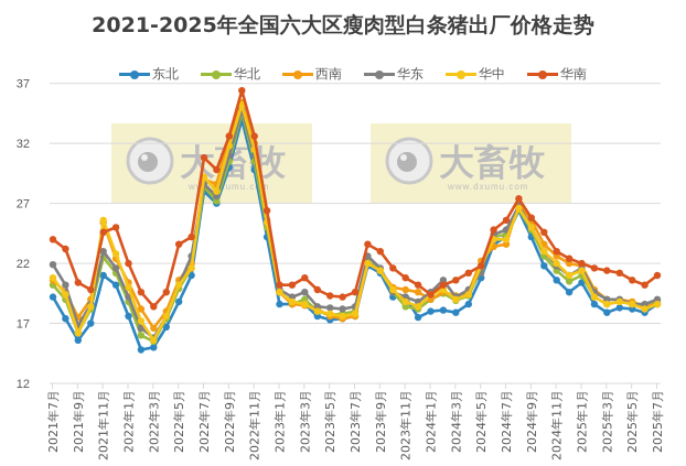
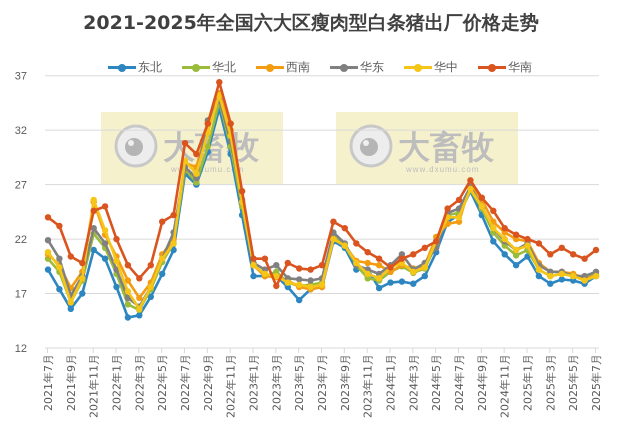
华东/2022年9月: 31.0 -> 32.9
华南/2023年3月: 20.8 -> 17.7
东北/2023年5月: 17.3 -> 16.4
华南/2025年3月: 21.4 -> 20.6
